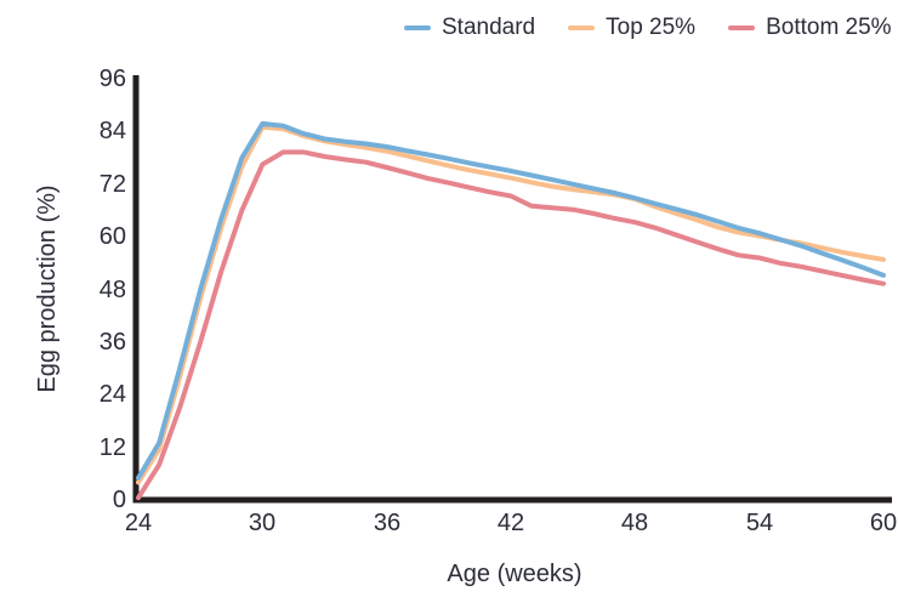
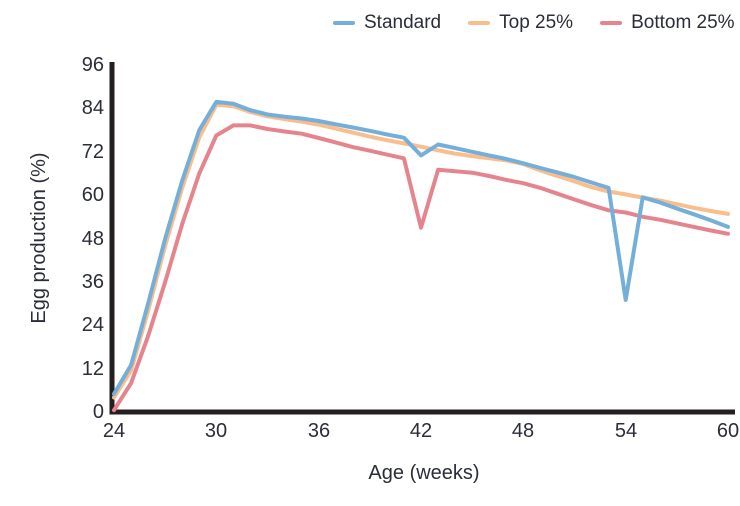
Standard/42: 75 -> 71
Bottom 25%/42: 69 -> 51
Standard/54: 61 -> 31
